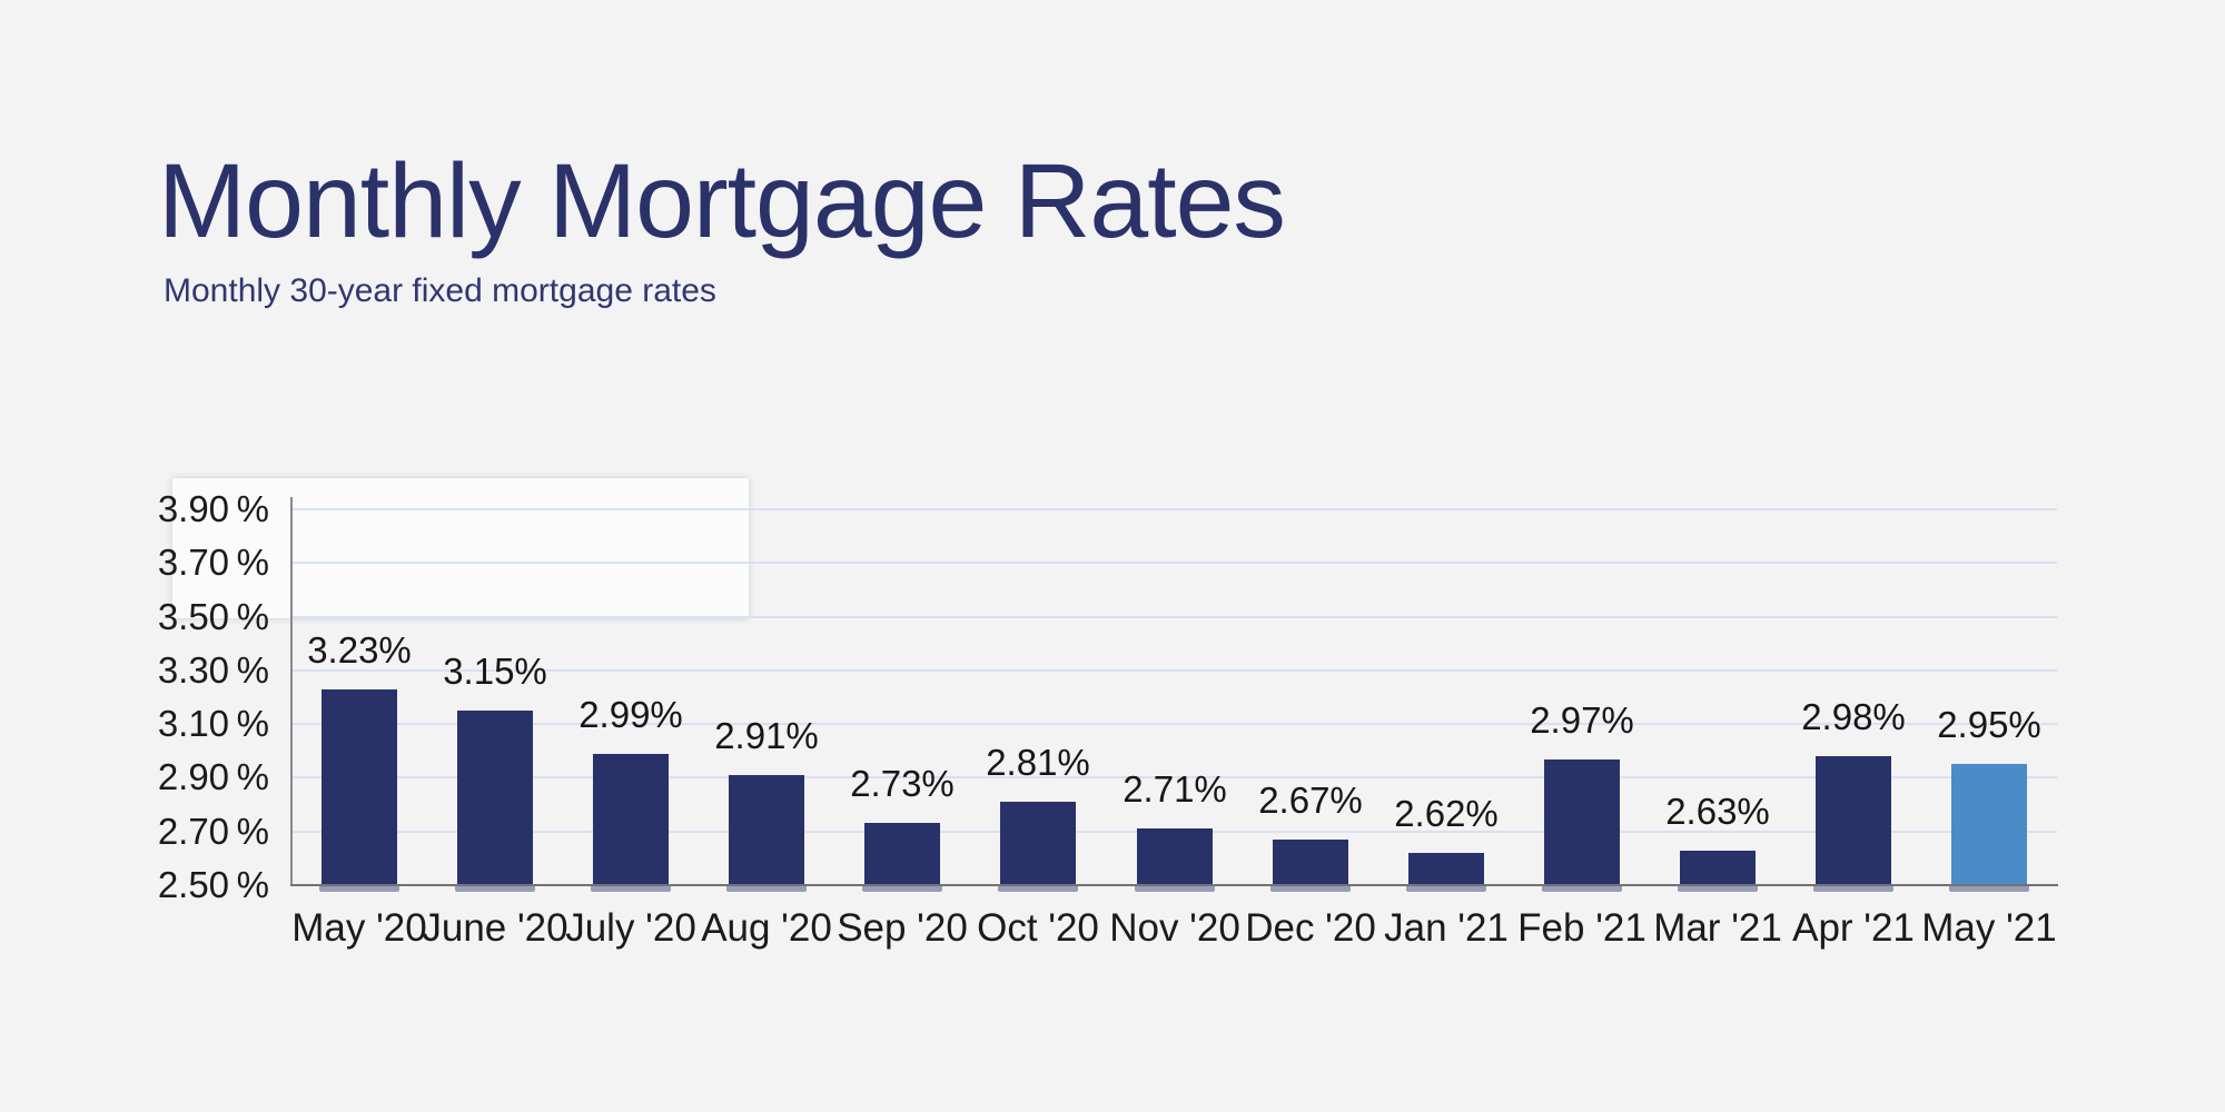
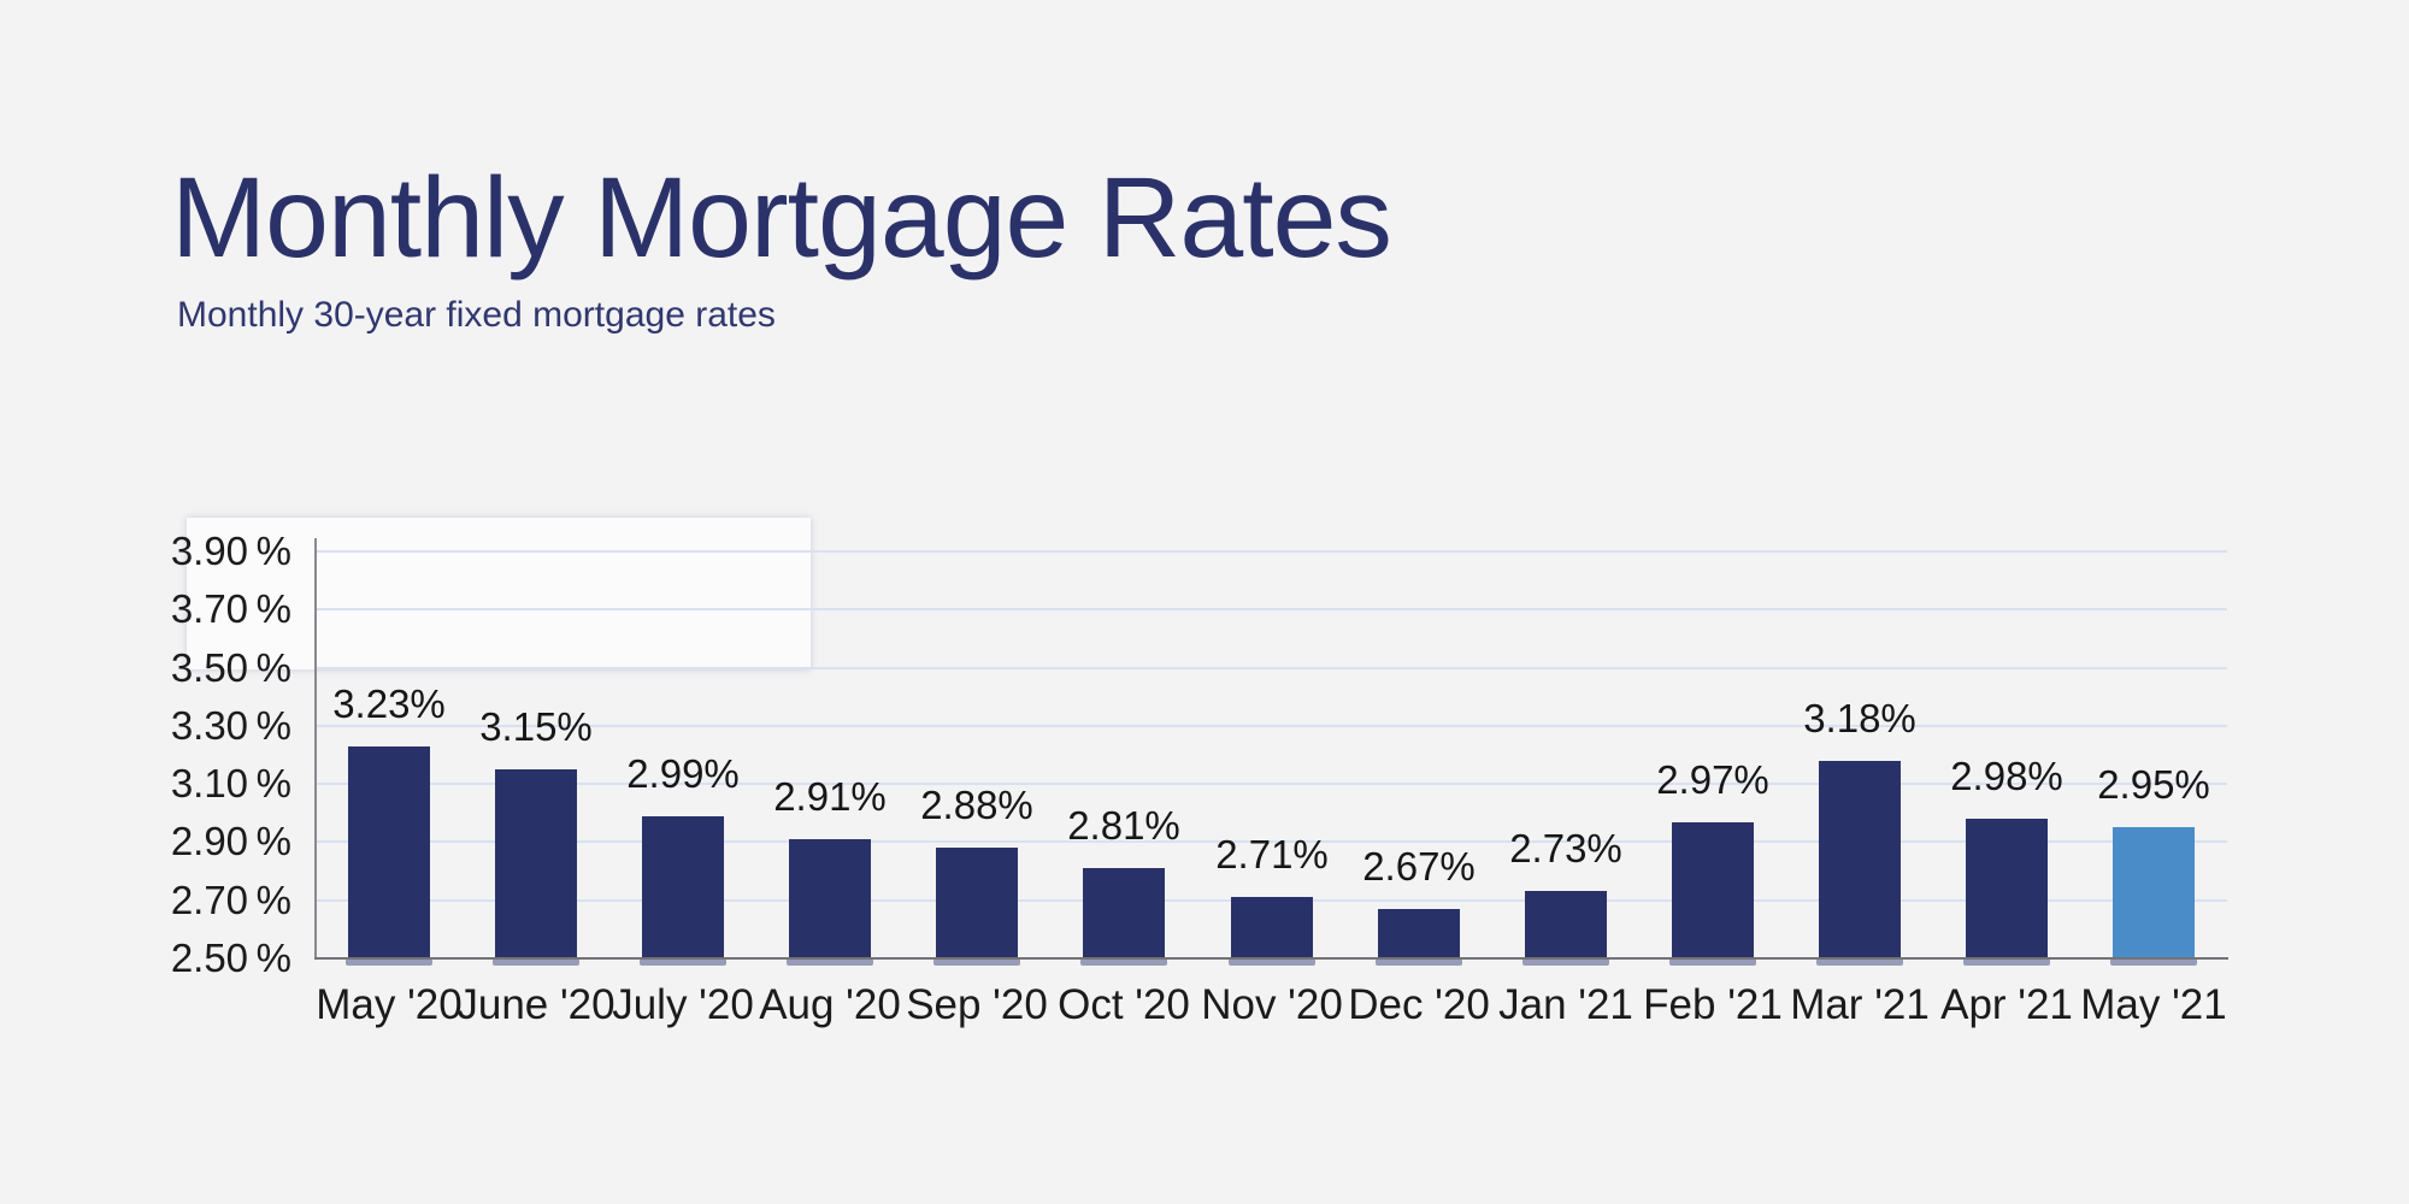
Sep '20: 2.73% -> 2.88%
Jan '21: 2.62% -> 2.73%
Mar '21: 2.63% -> 3.18%
